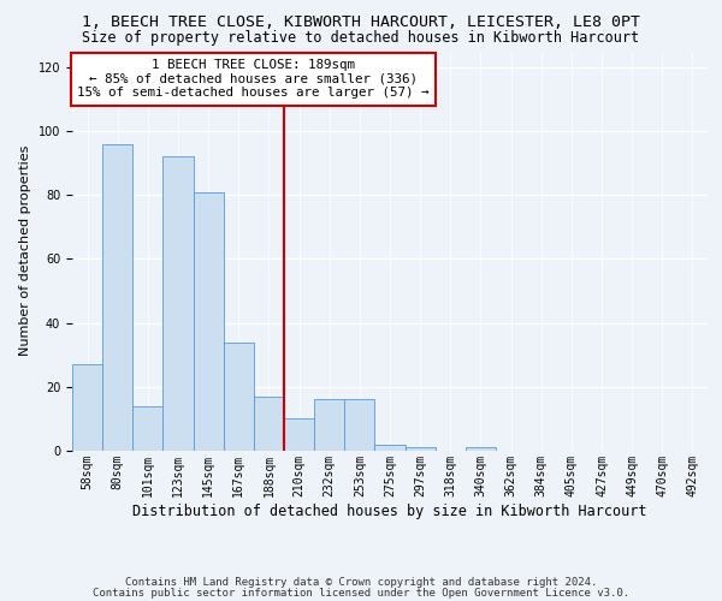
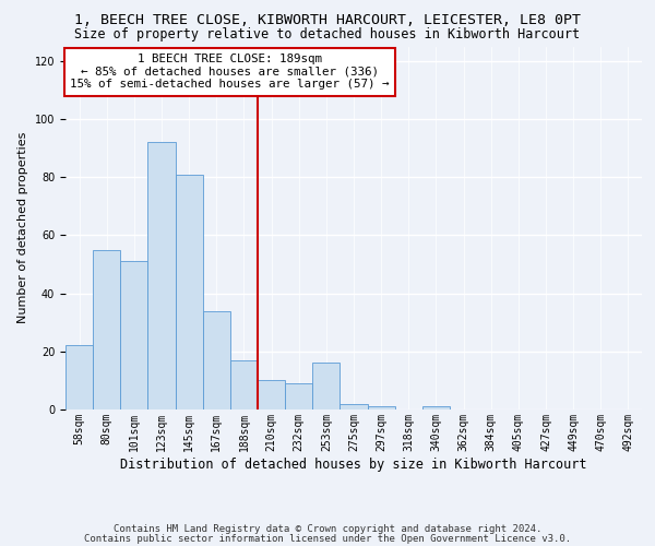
58sqm: 27 -> 22
80sqm: 96 -> 55
101sqm: 14 -> 51
232sqm: 16 -> 9
